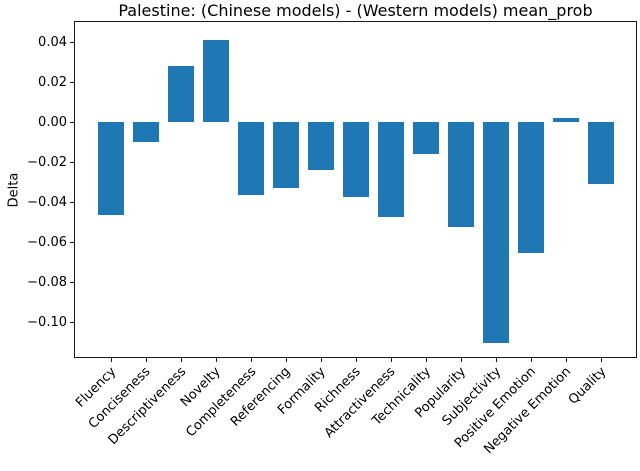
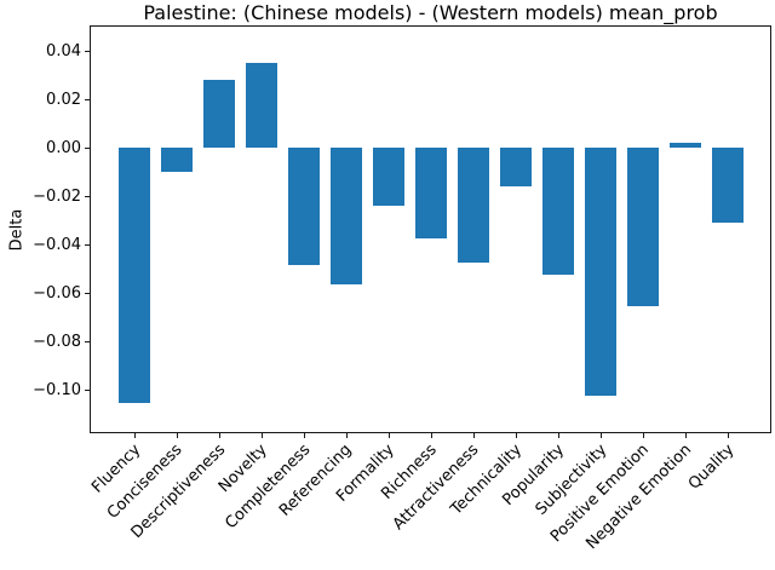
Fluency: -0.046 -> -0.105
Novelty: 0.041 -> 0.035
Completeness: -0.036 -> -0.048
Referencing: -0.033 -> -0.056
Subjectivity: -0.110 -> -0.102
